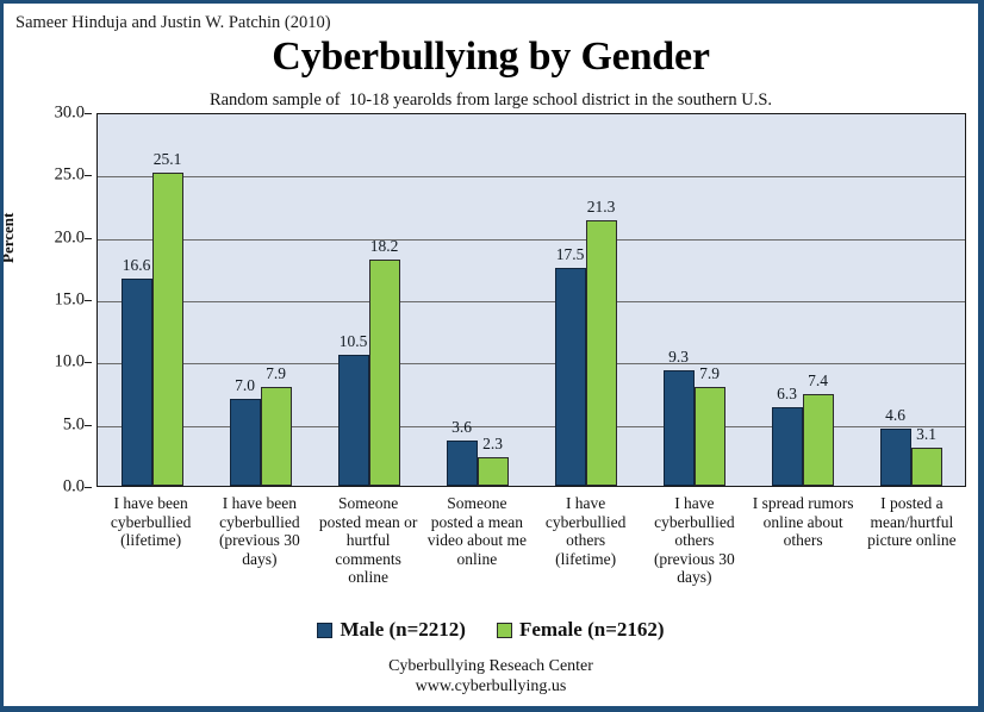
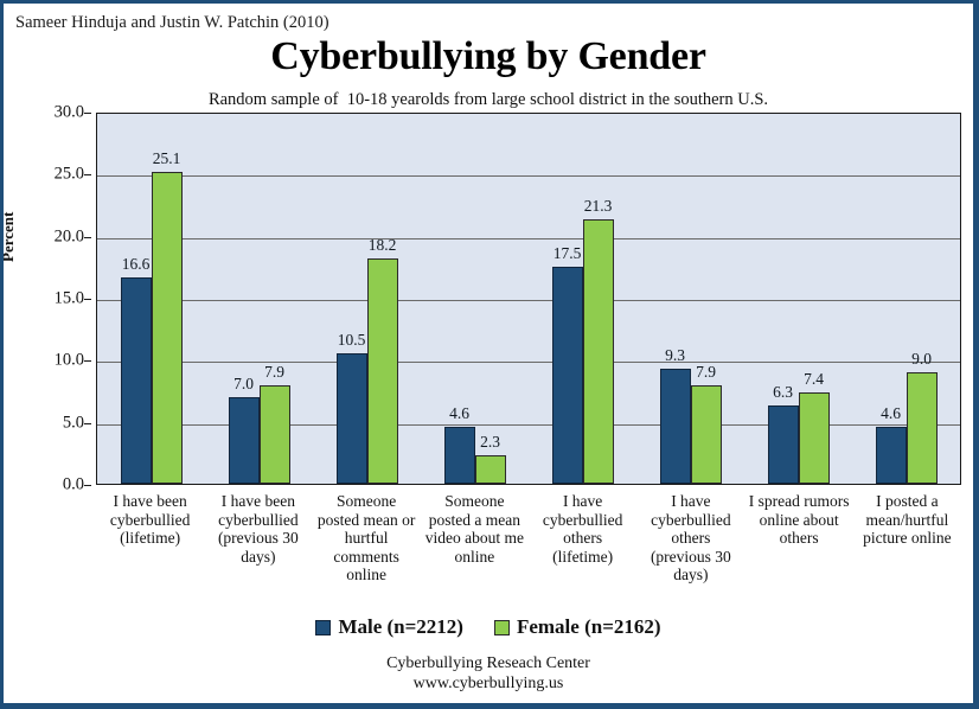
Male (n=2212)/Someone posted a mean video about me online: 3.6 -> 4.6
Female (n=2162)/I posted a mean/hurtful picture online: 3.1 -> 9.0
